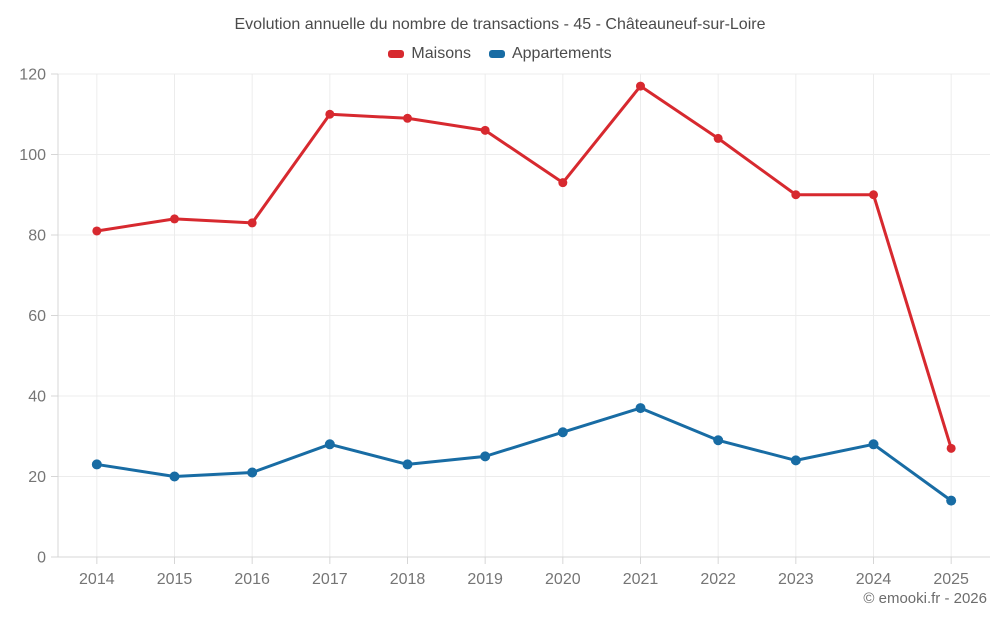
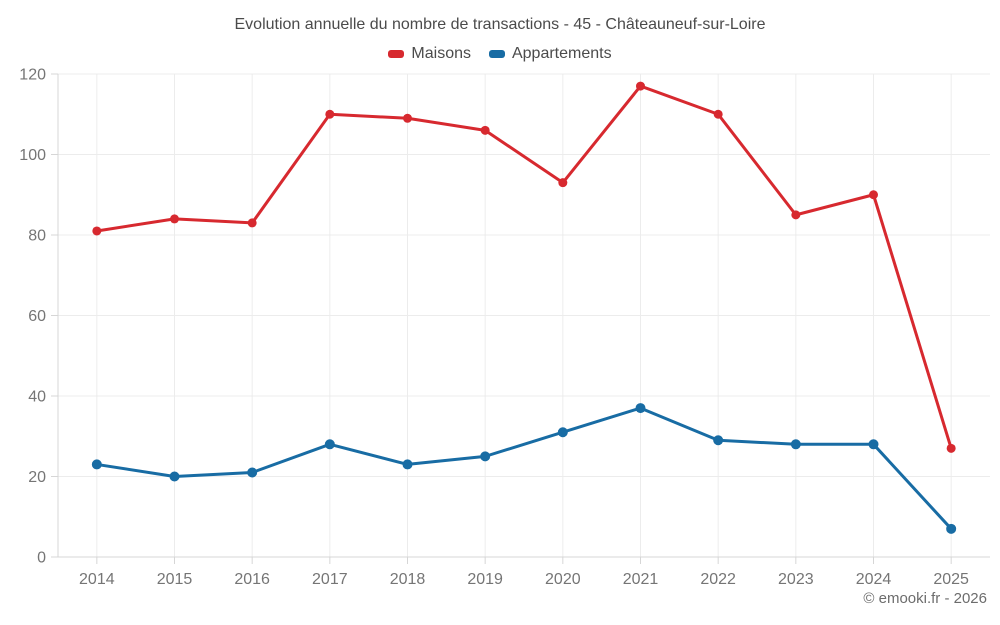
Maisons/2022: 104 -> 110
Maisons/2023: 90 -> 85
Appartements/2023: 24 -> 28
Appartements/2025: 14 -> 7
